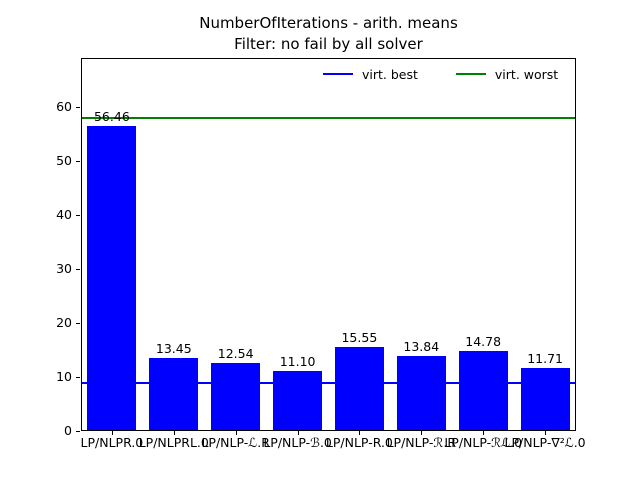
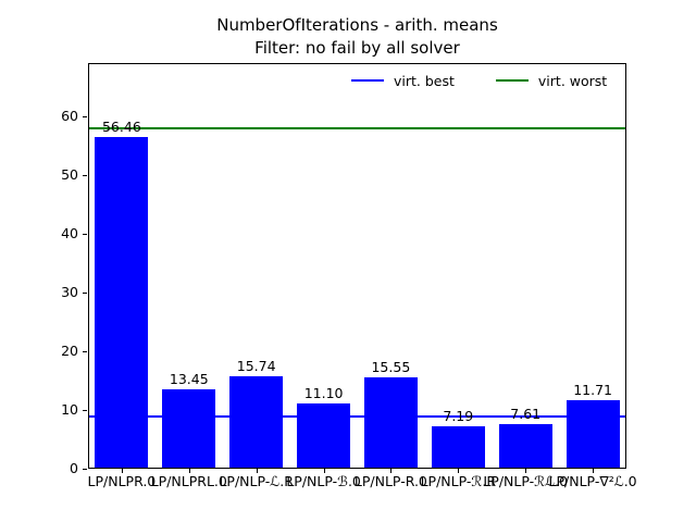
LP/NLP-ℒ.R: 12.54 -> 15.74
LP/NLP-ℛ.R: 13.84 -> 7.19
LP/NLP-ℛℒ.0: 14.78 -> 7.61
